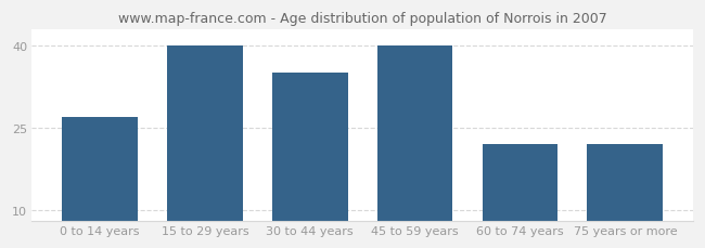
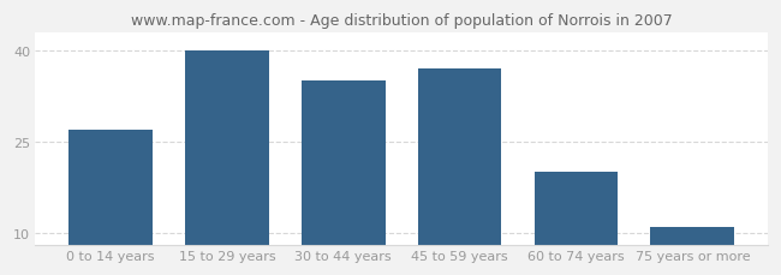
45 to 59 years: 40 -> 37
60 to 74 years: 22 -> 20
75 years or more: 22 -> 11
